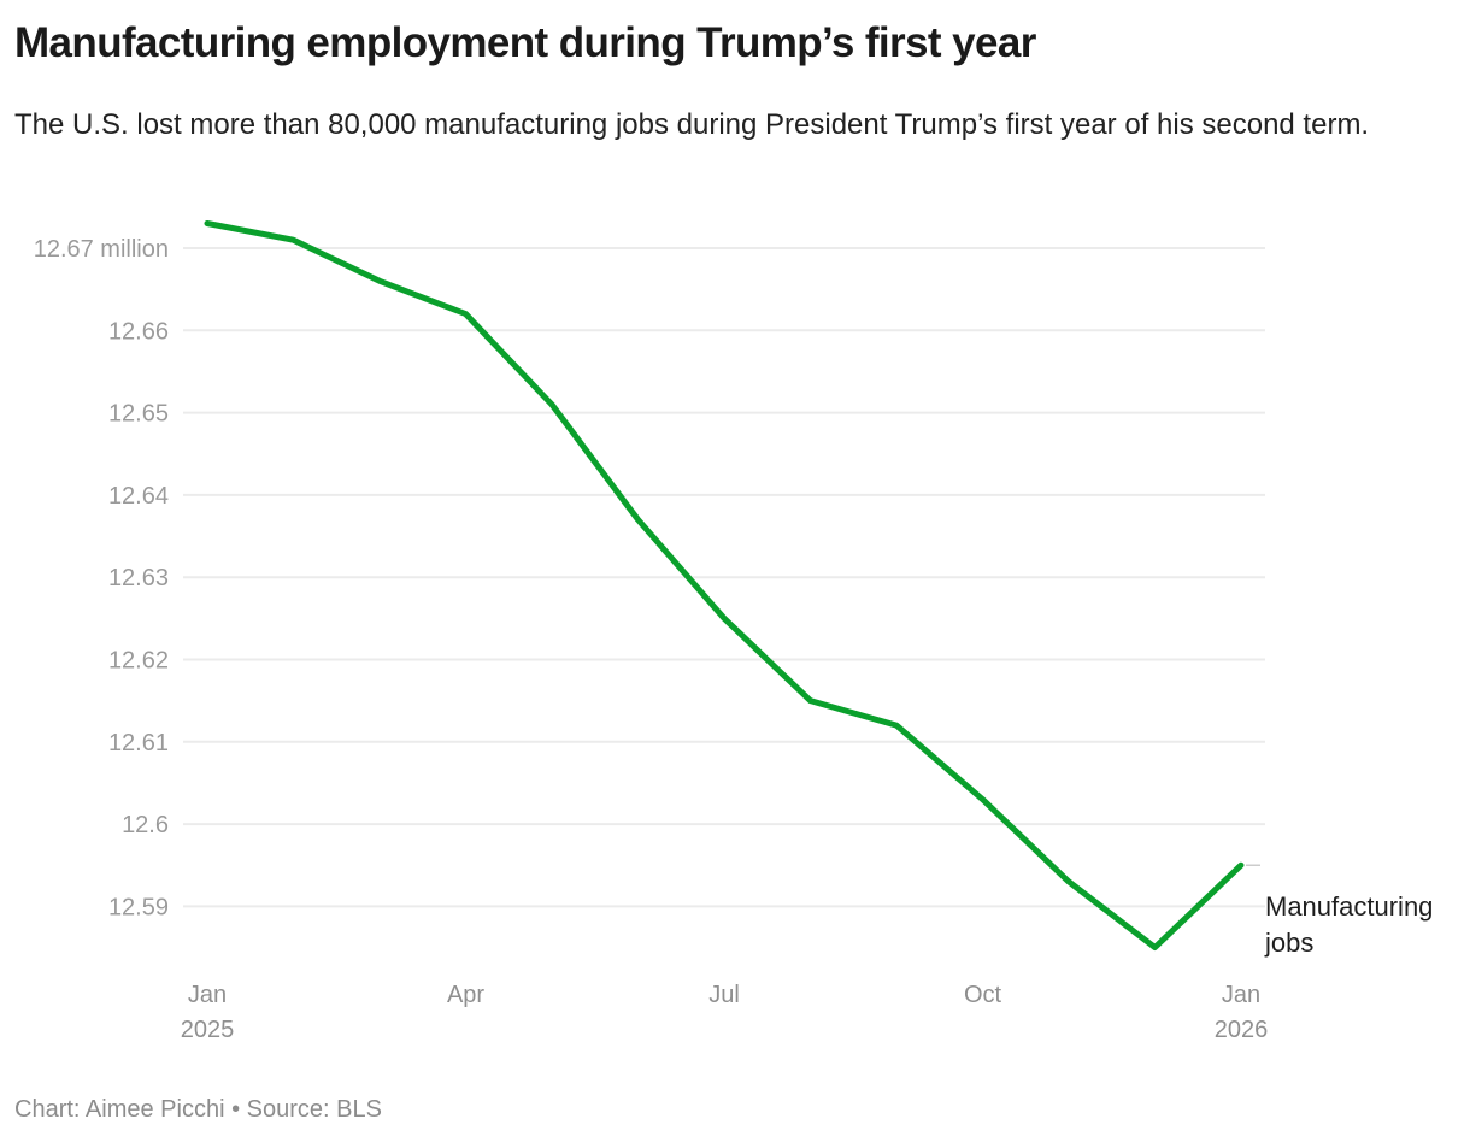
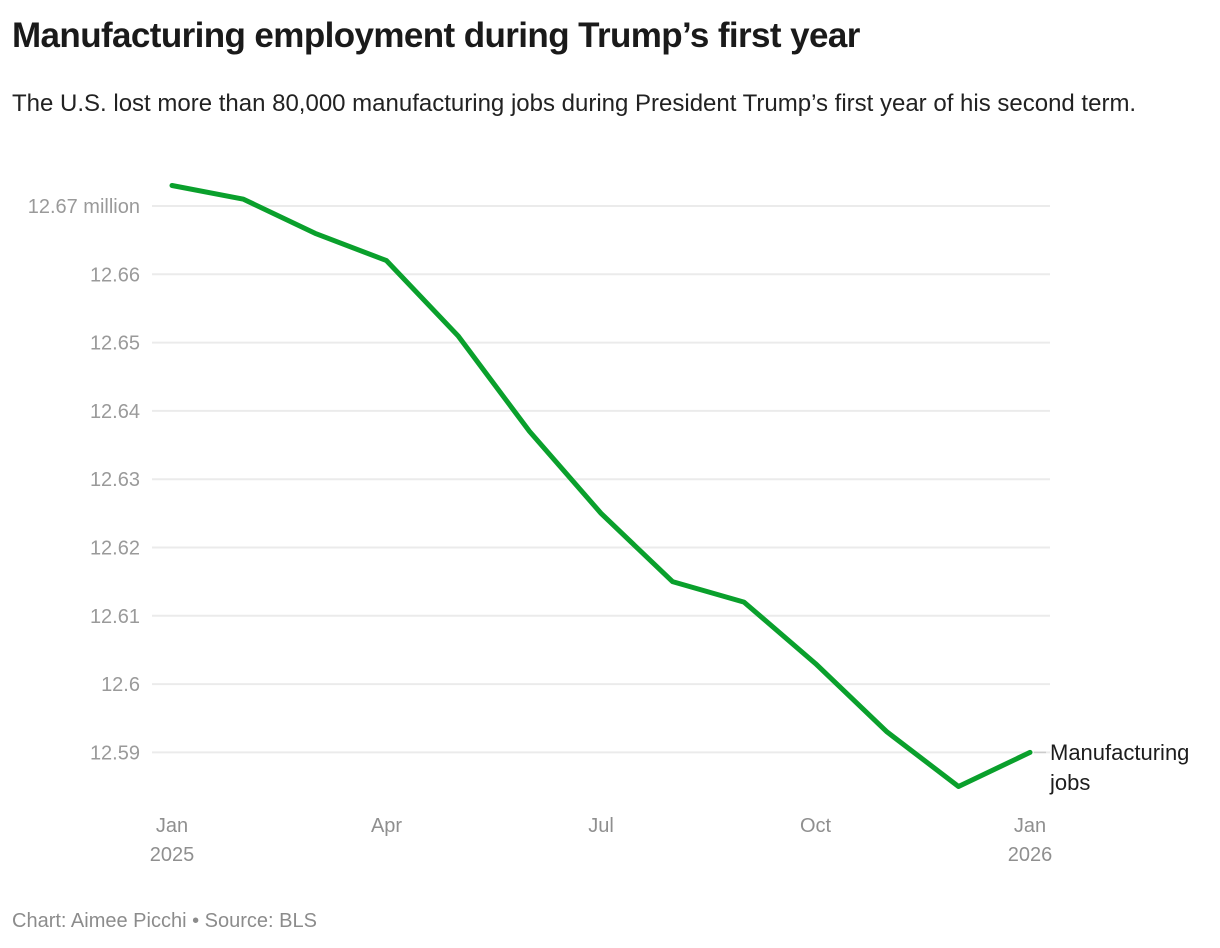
Jan 2026: 12.595 -> 12.590
